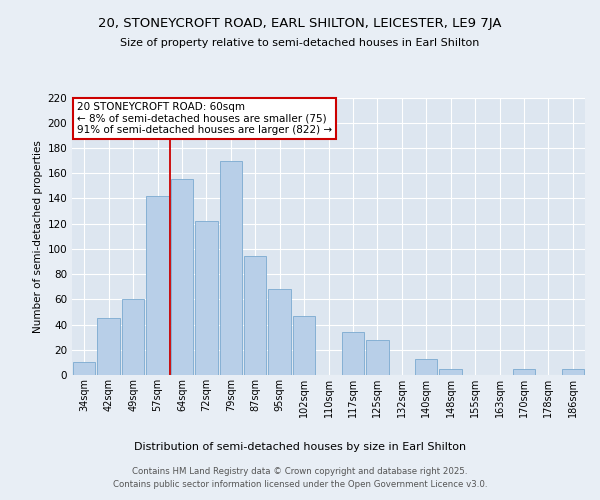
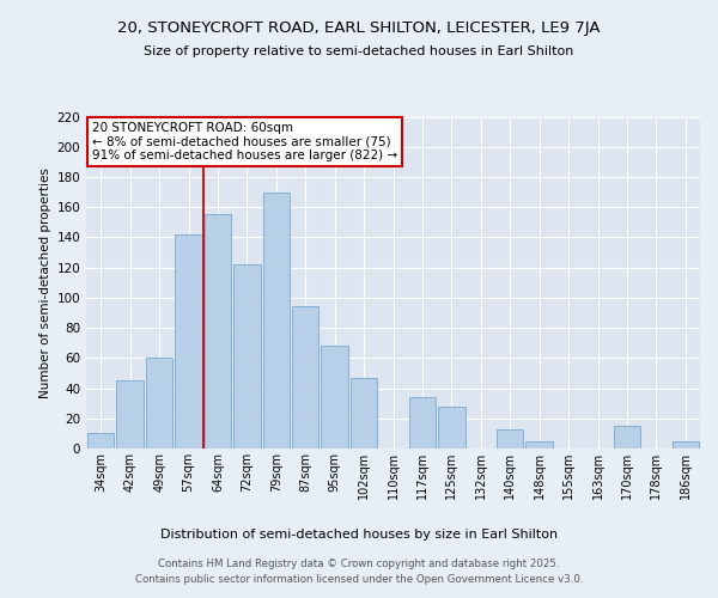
170sqm: 5 -> 15
